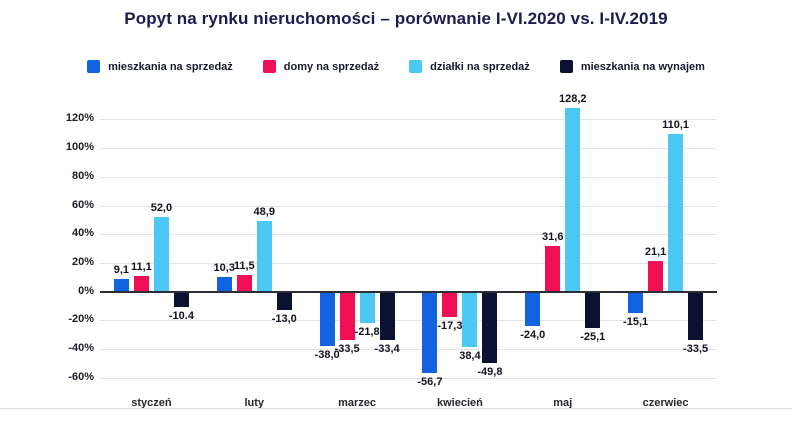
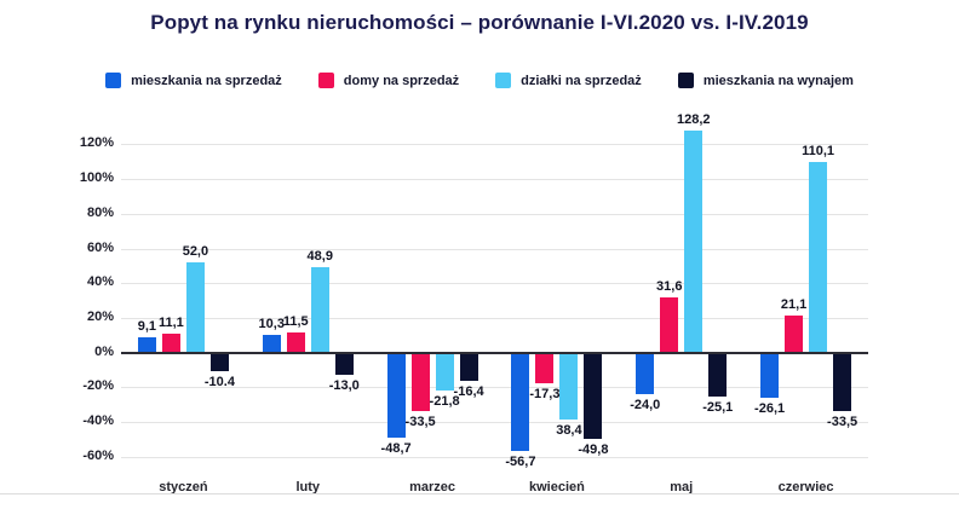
mieszkania na sprzedaż/marzec: -38,0 -> -48,7
mieszkania na wynajem/marzec: -33,4 -> -16,4
mieszkania na sprzedaż/czerwiec: -15,1 -> -26,1
